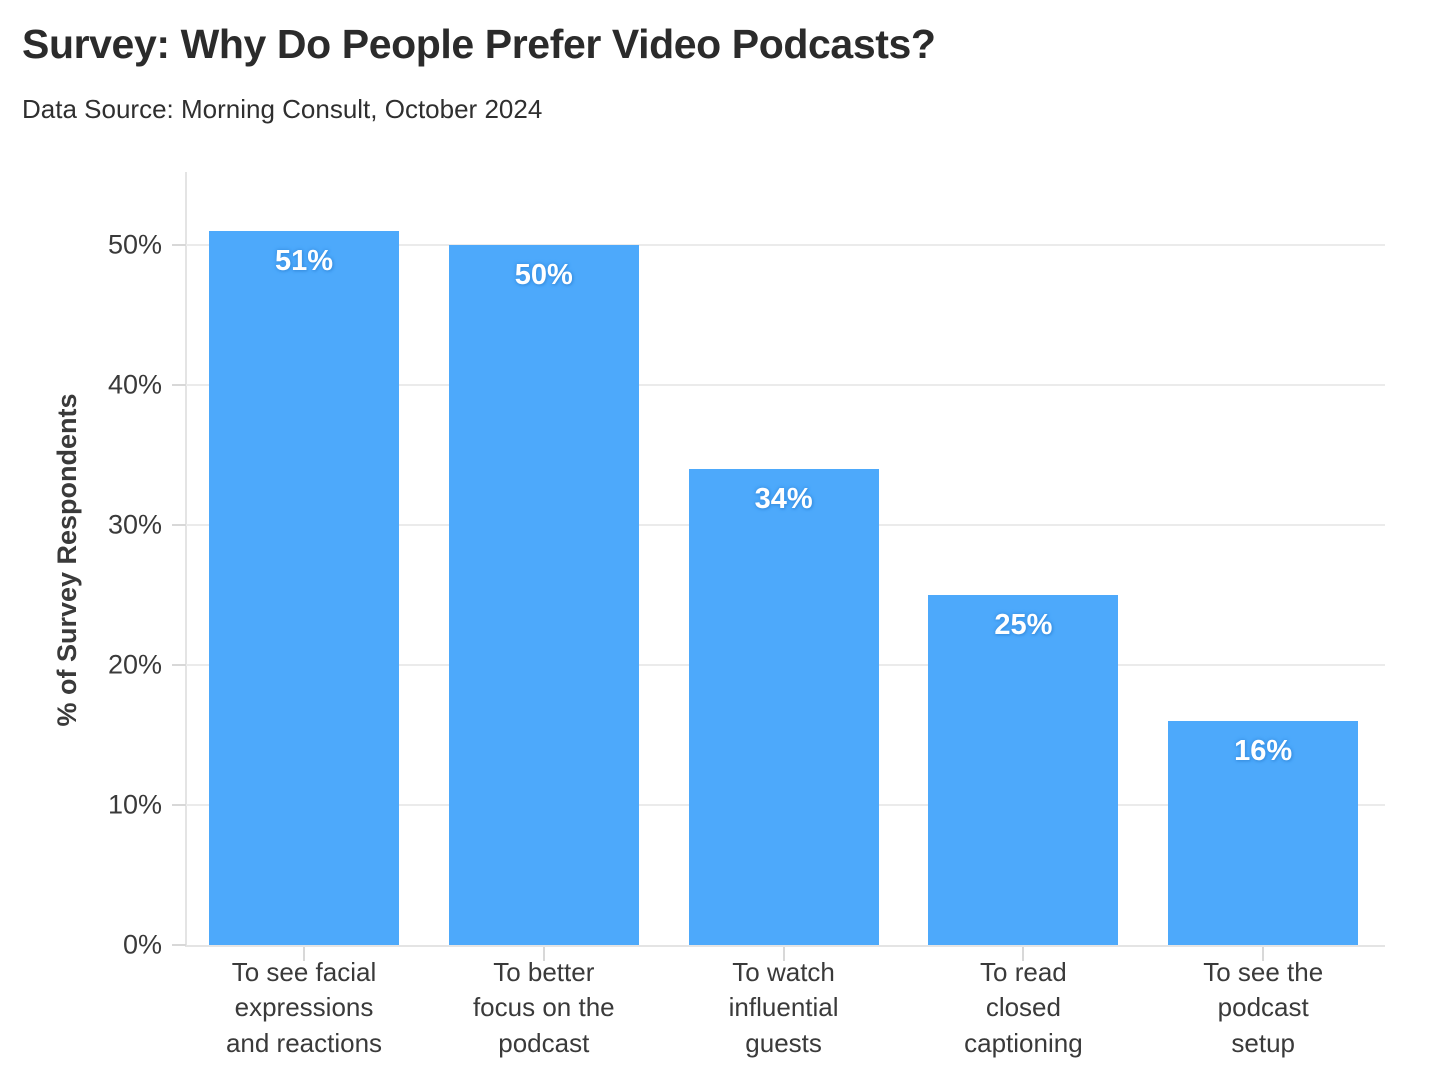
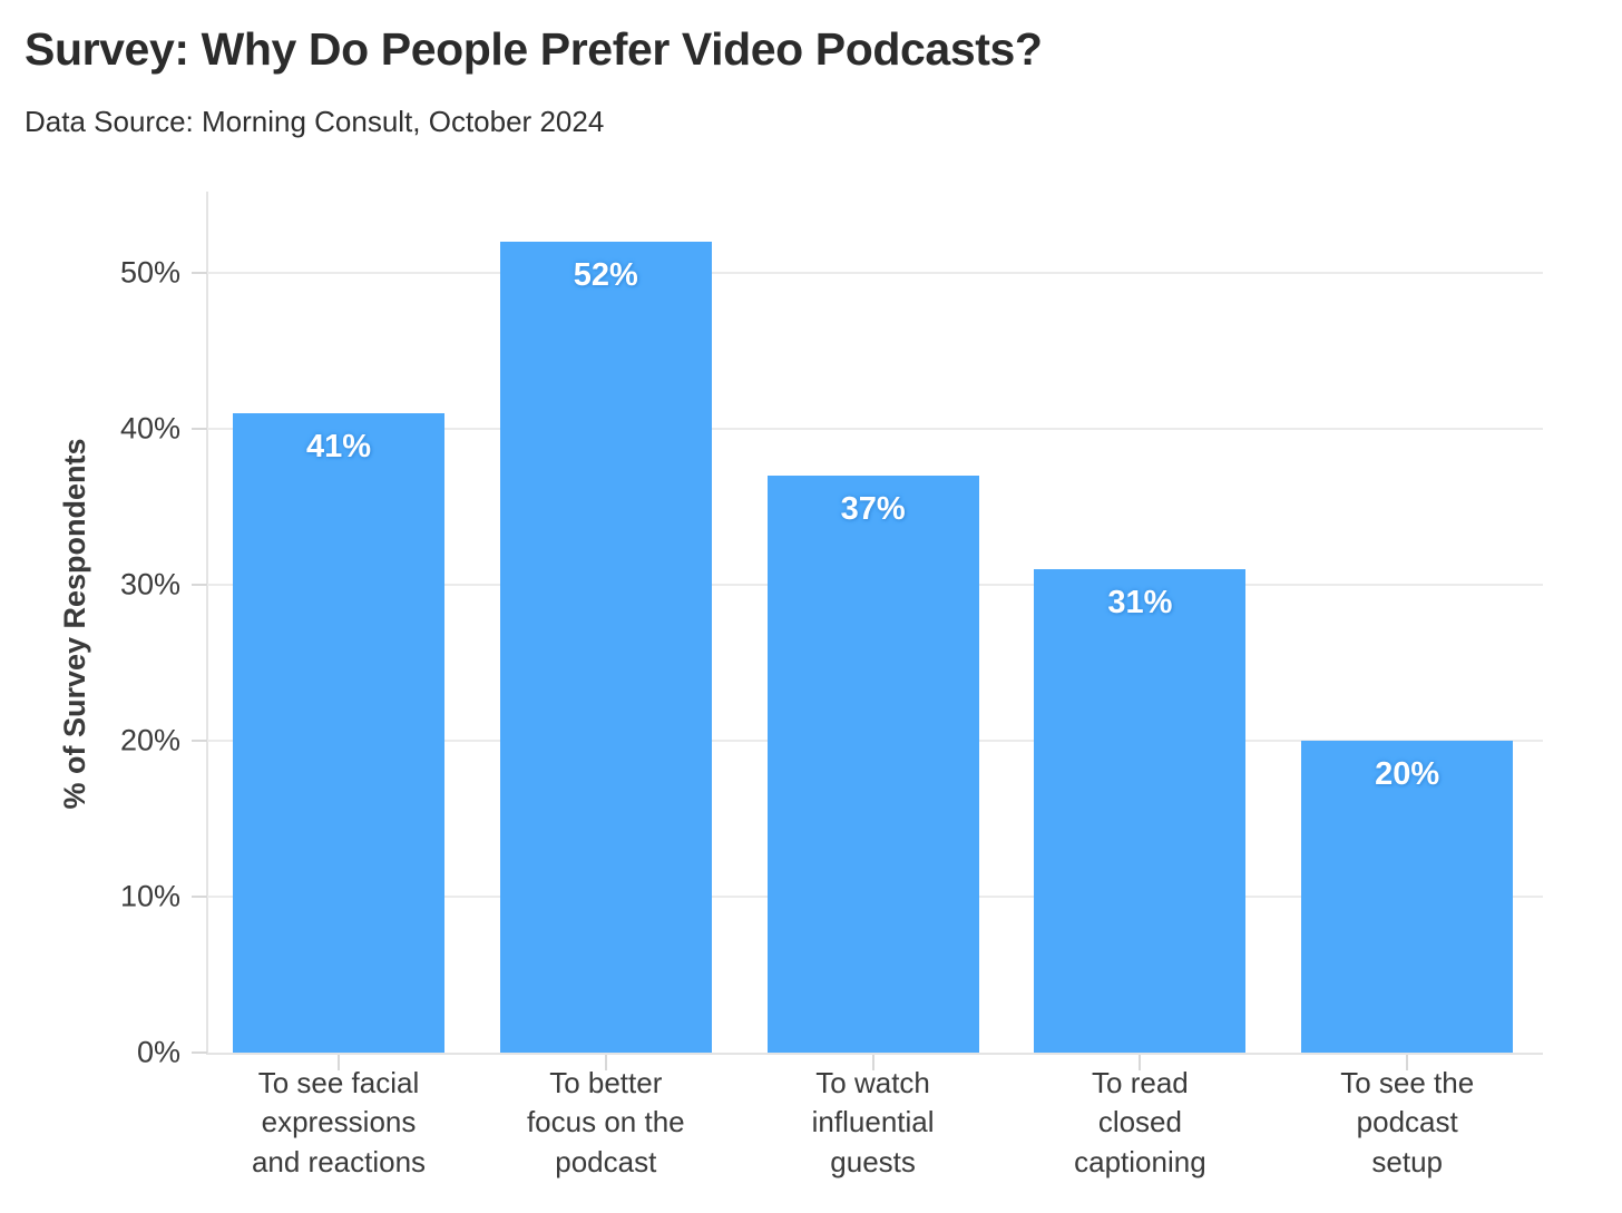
To see facial expressions and reactions: 51% -> 41%
To better focus on the podcast: 50% -> 52%
To watch influential guests: 34% -> 37%
To read closed captioning: 25% -> 31%
To see the podcast setup: 16% -> 20%
